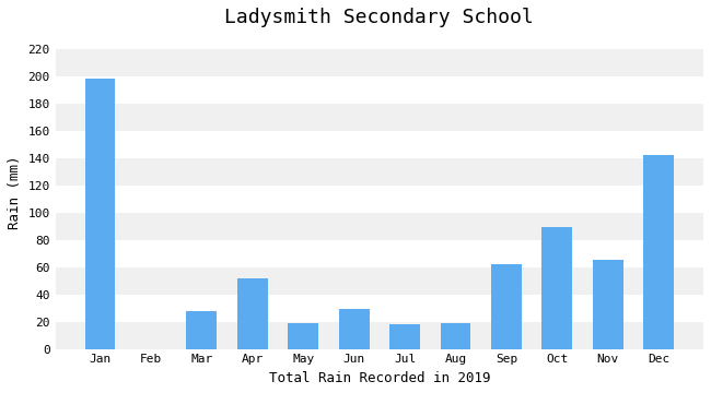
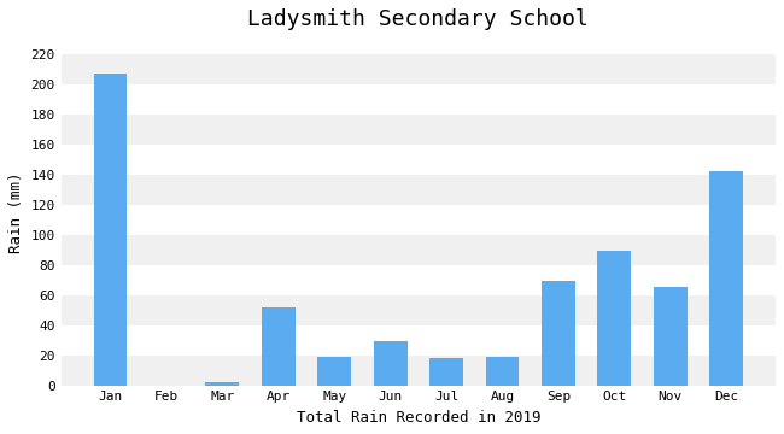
Jan: 198 -> 207
Mar: 28 -> 2
Sep: 62 -> 69
